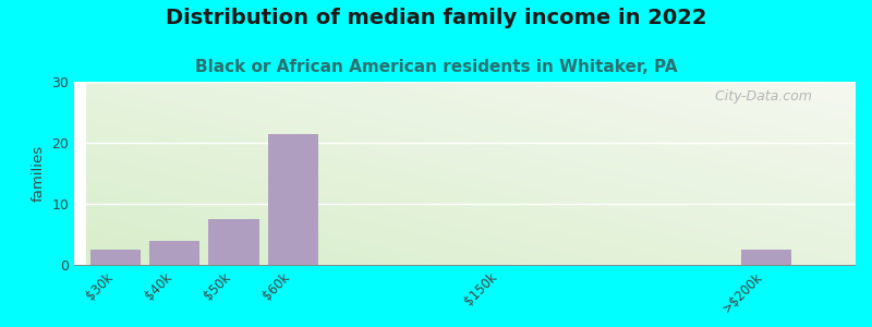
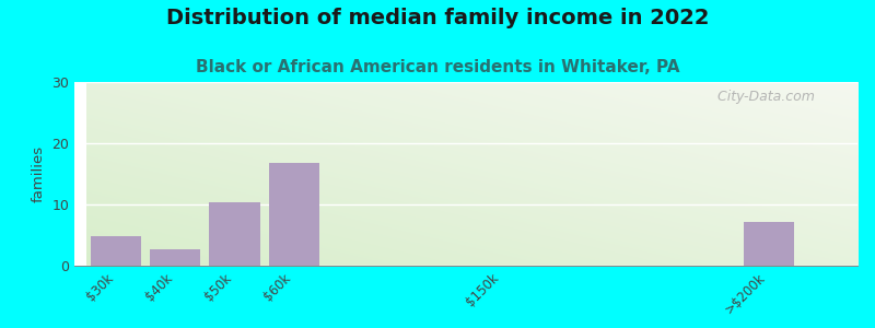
$30k: 2.5 -> 4.8
$40k: 4.0 -> 2.6
$50k: 7.5 -> 10.4
$60k: 21.5 -> 16.8
>$200k: 2.5 -> 7.2
